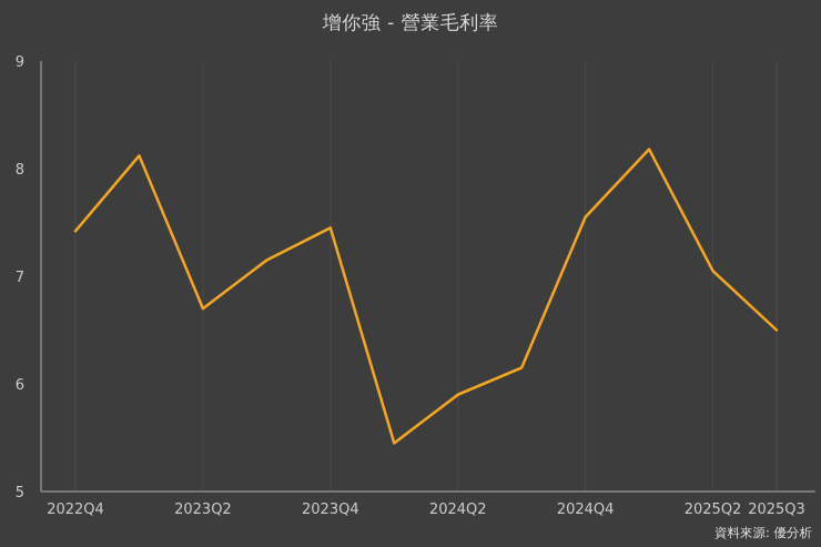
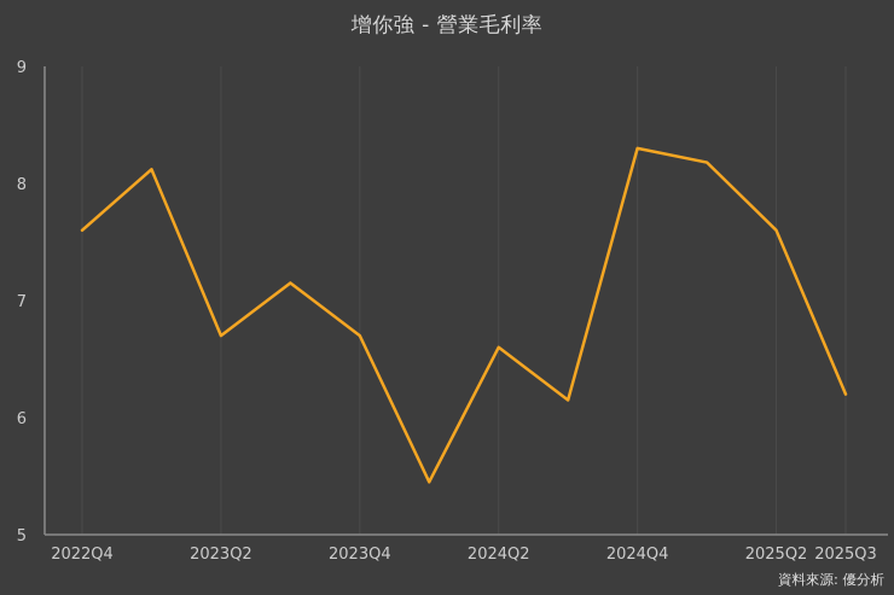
2022Q4: 7.4 -> 7.6
2023Q4: 7.5 -> 6.7
2024Q2: 5.9 -> 6.6
2024Q4: 7.5 -> 8.3
2025Q2: 7.0 -> 7.6
2025Q3: 6.5 -> 6.2
